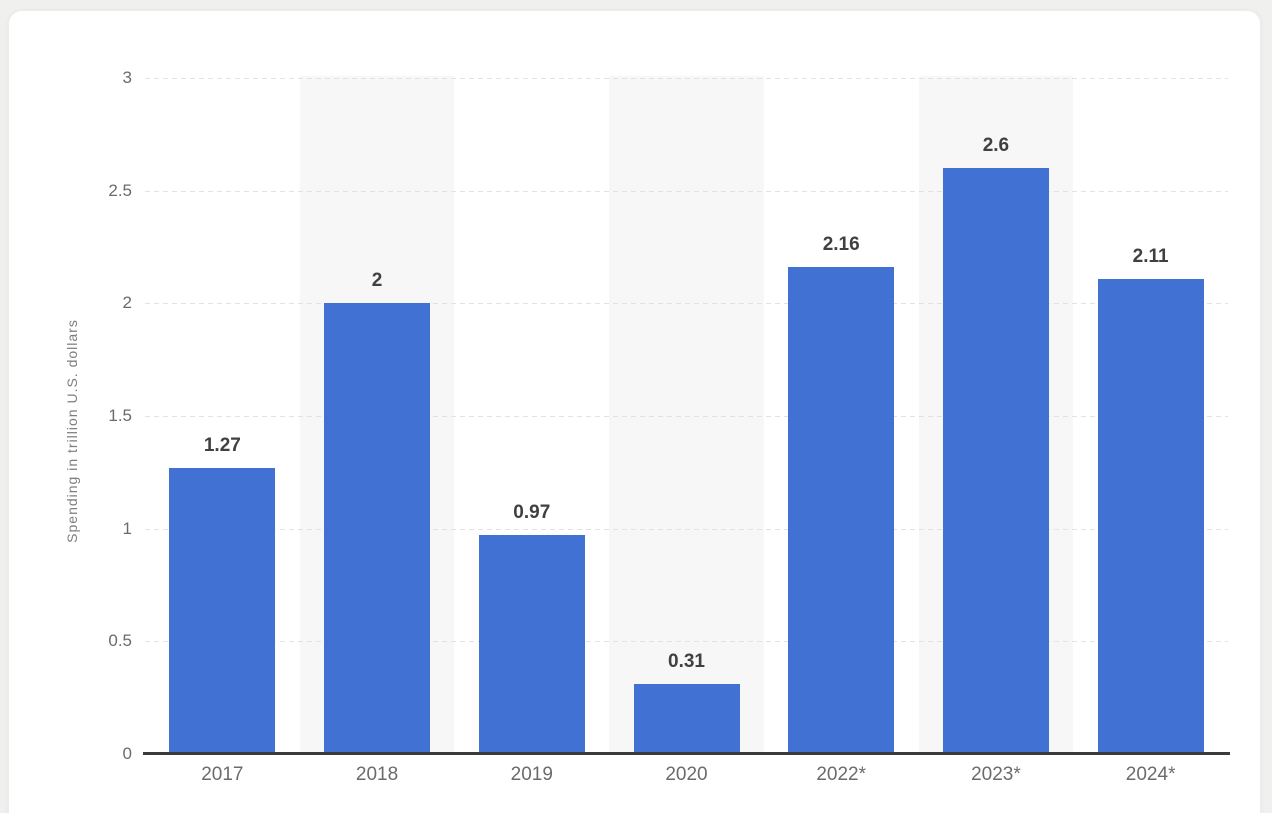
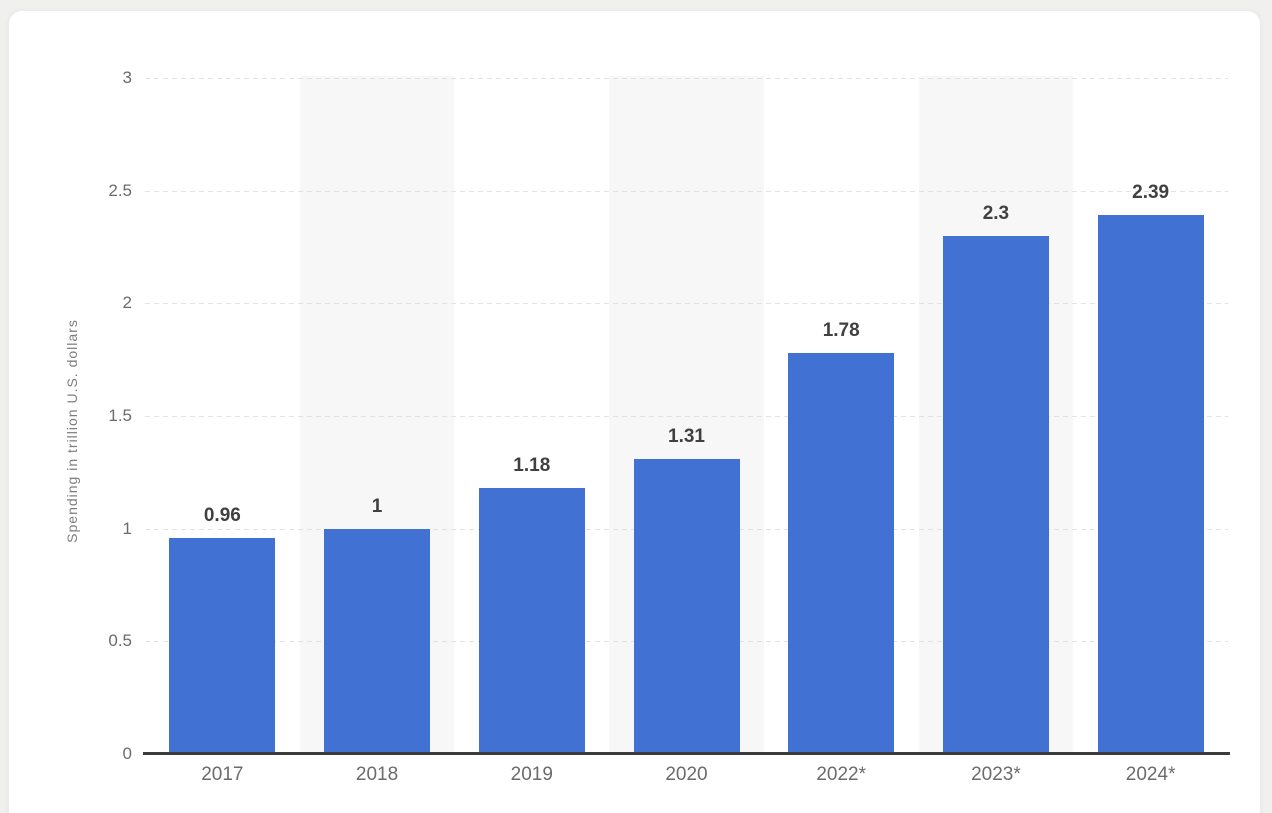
2017: 1.27 -> 0.96
2018: 2 -> 1
2019: 0.97 -> 1.18
2020: 0.31 -> 1.31
2022*: 2.16 -> 1.78
2023*: 2.6 -> 2.3
2024*: 2.11 -> 2.39
